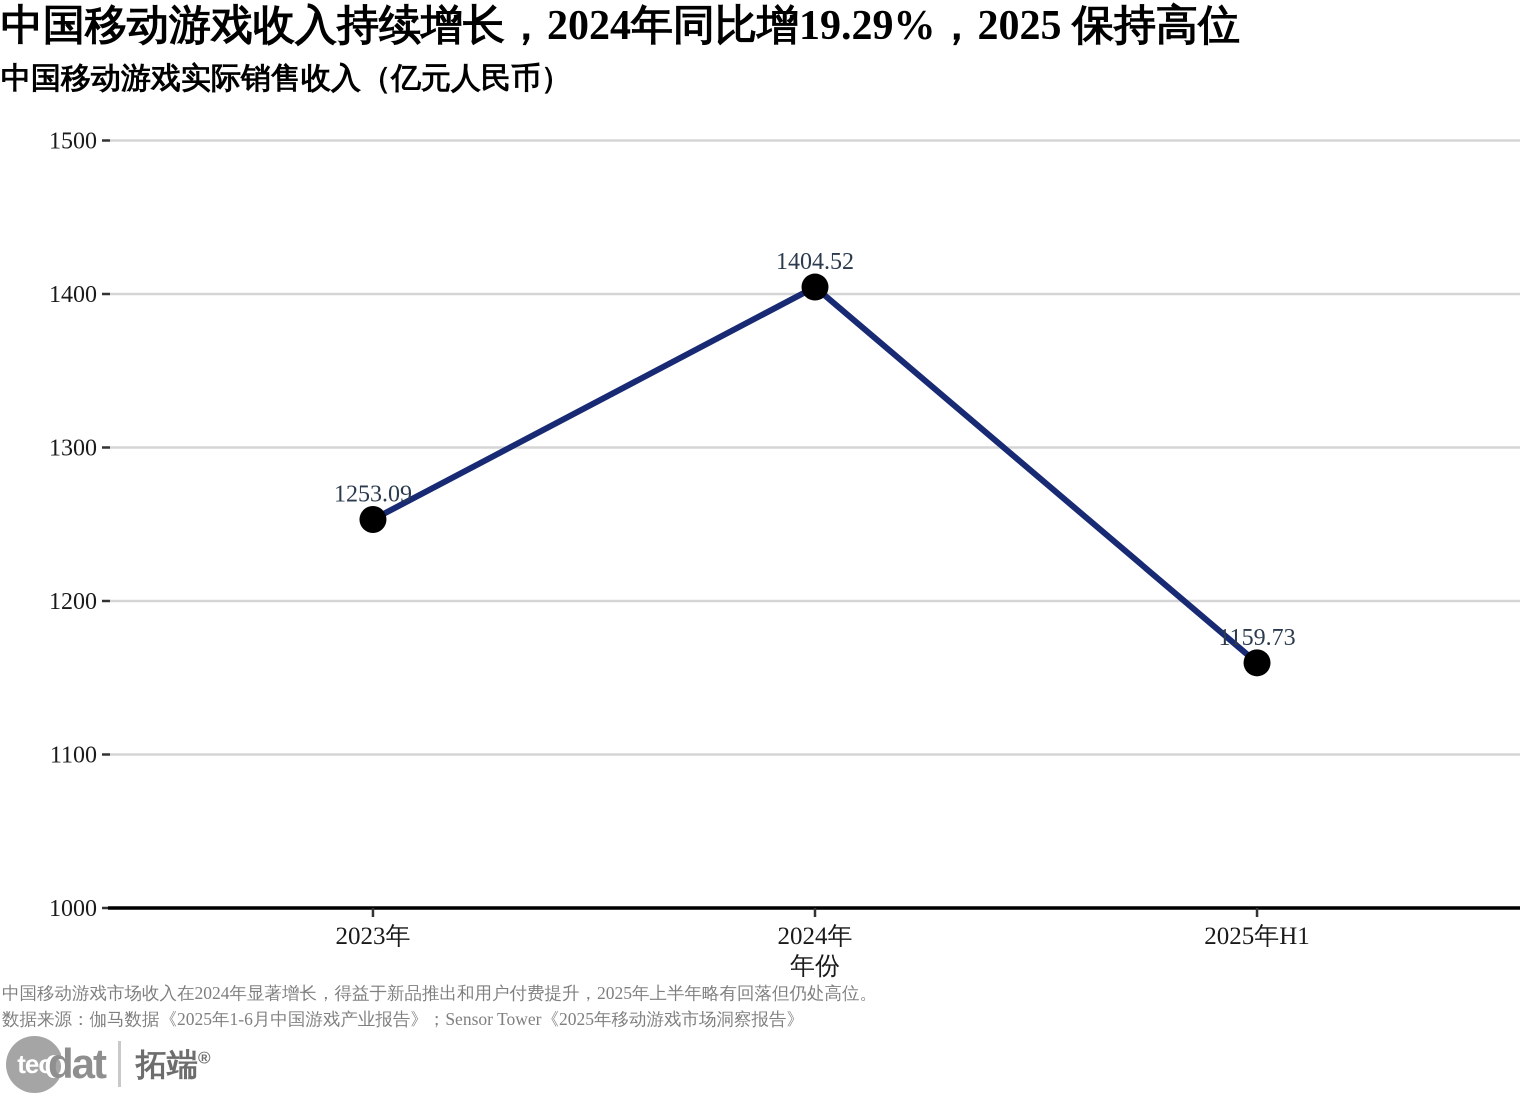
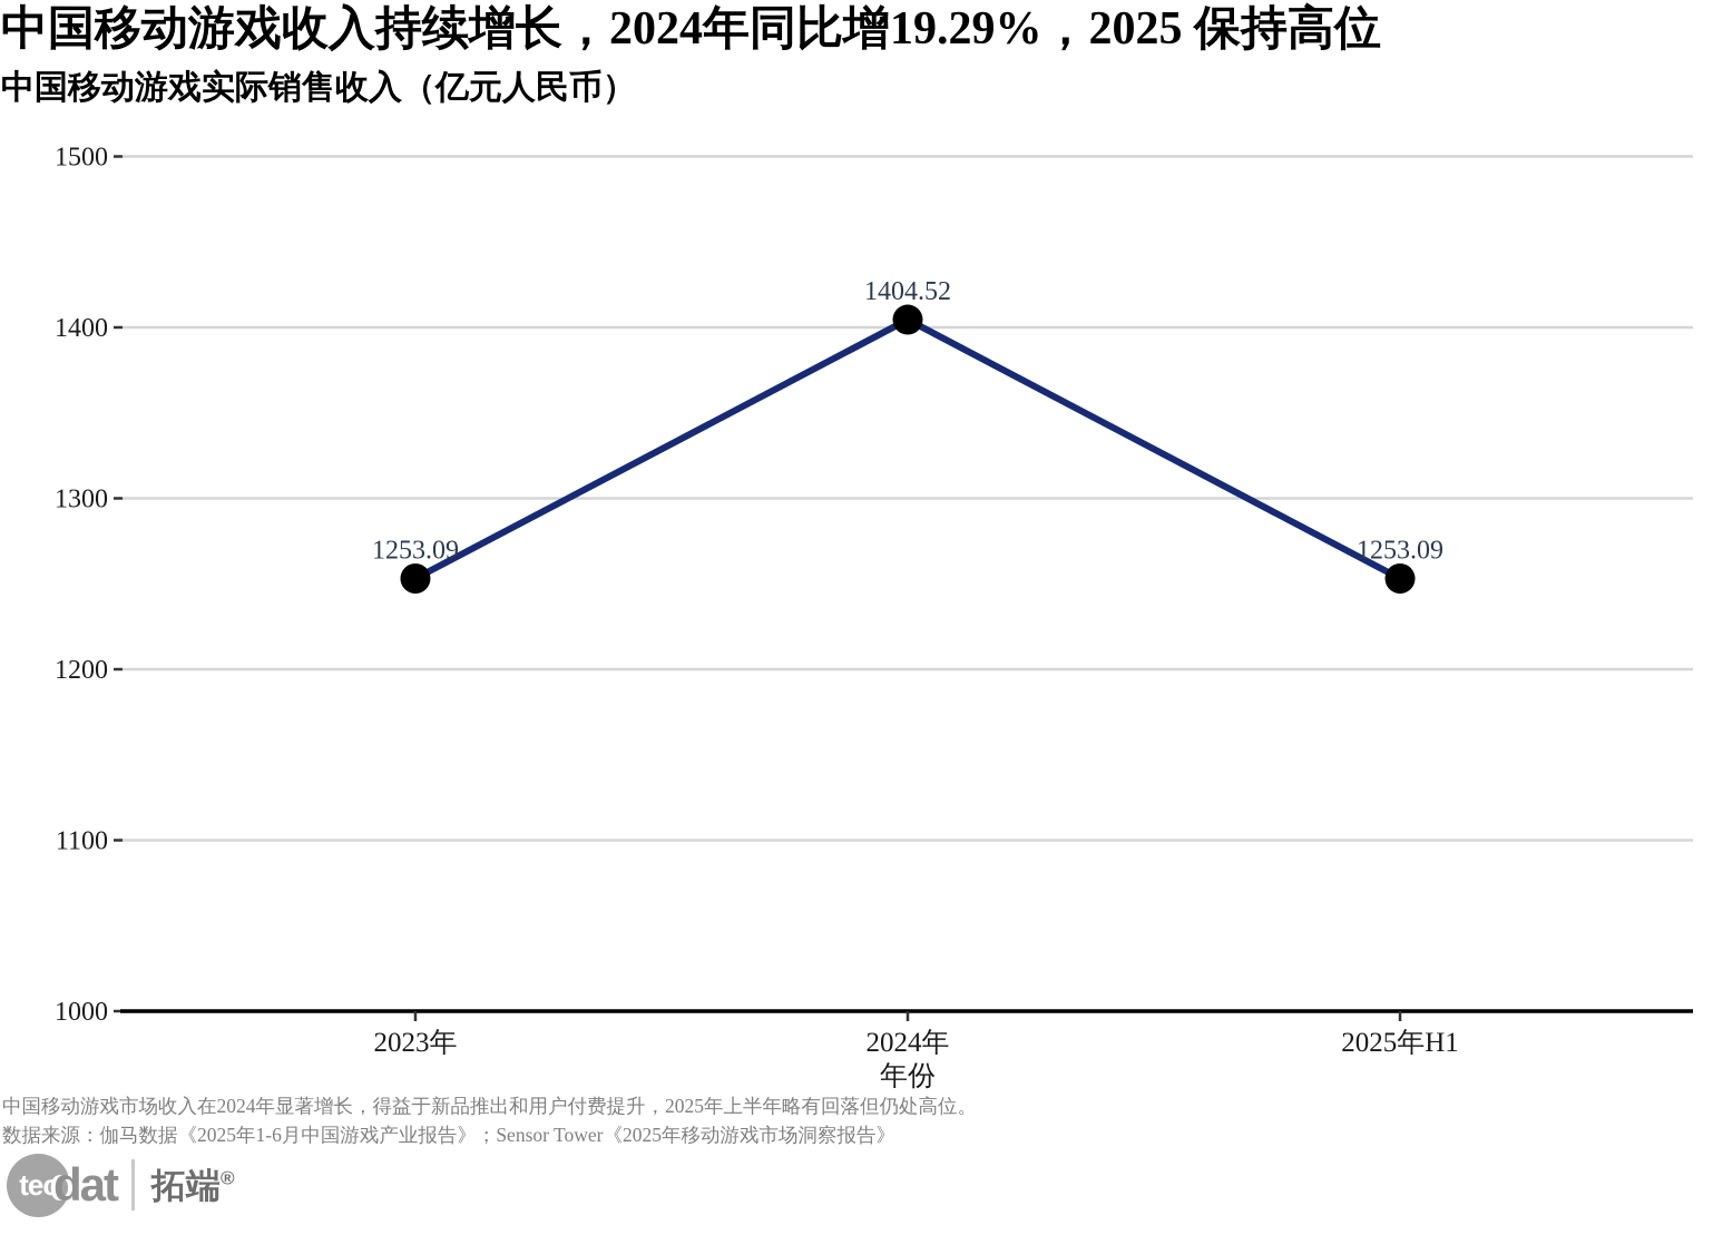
2025年H1: 1159.73 -> 1253.09
